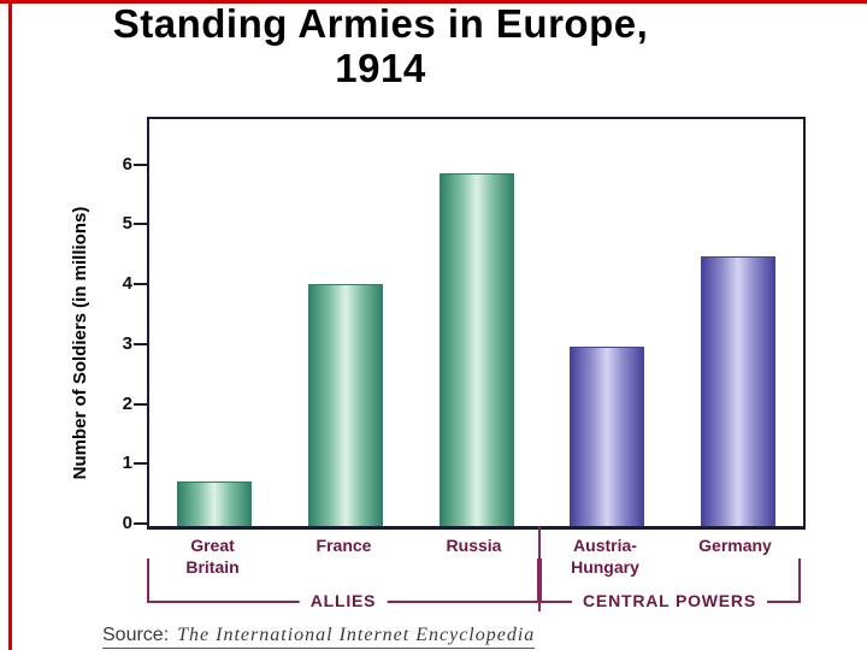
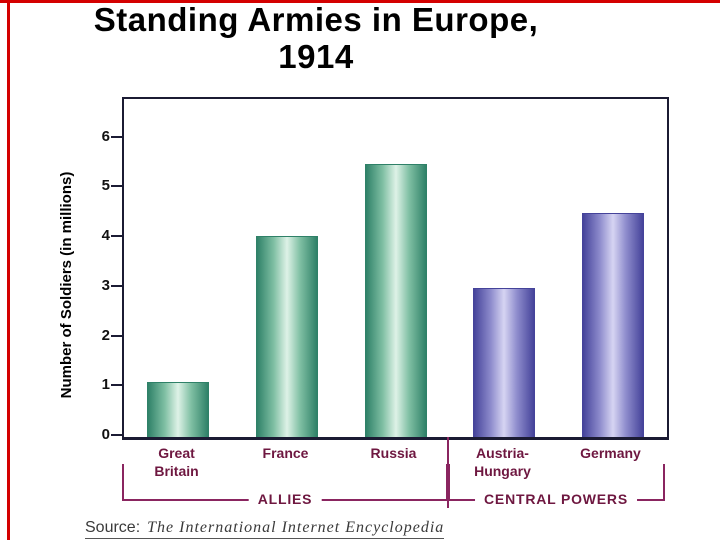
Great Britain: 0.8 -> 1.1
Russia: 5.9 -> 5.5
